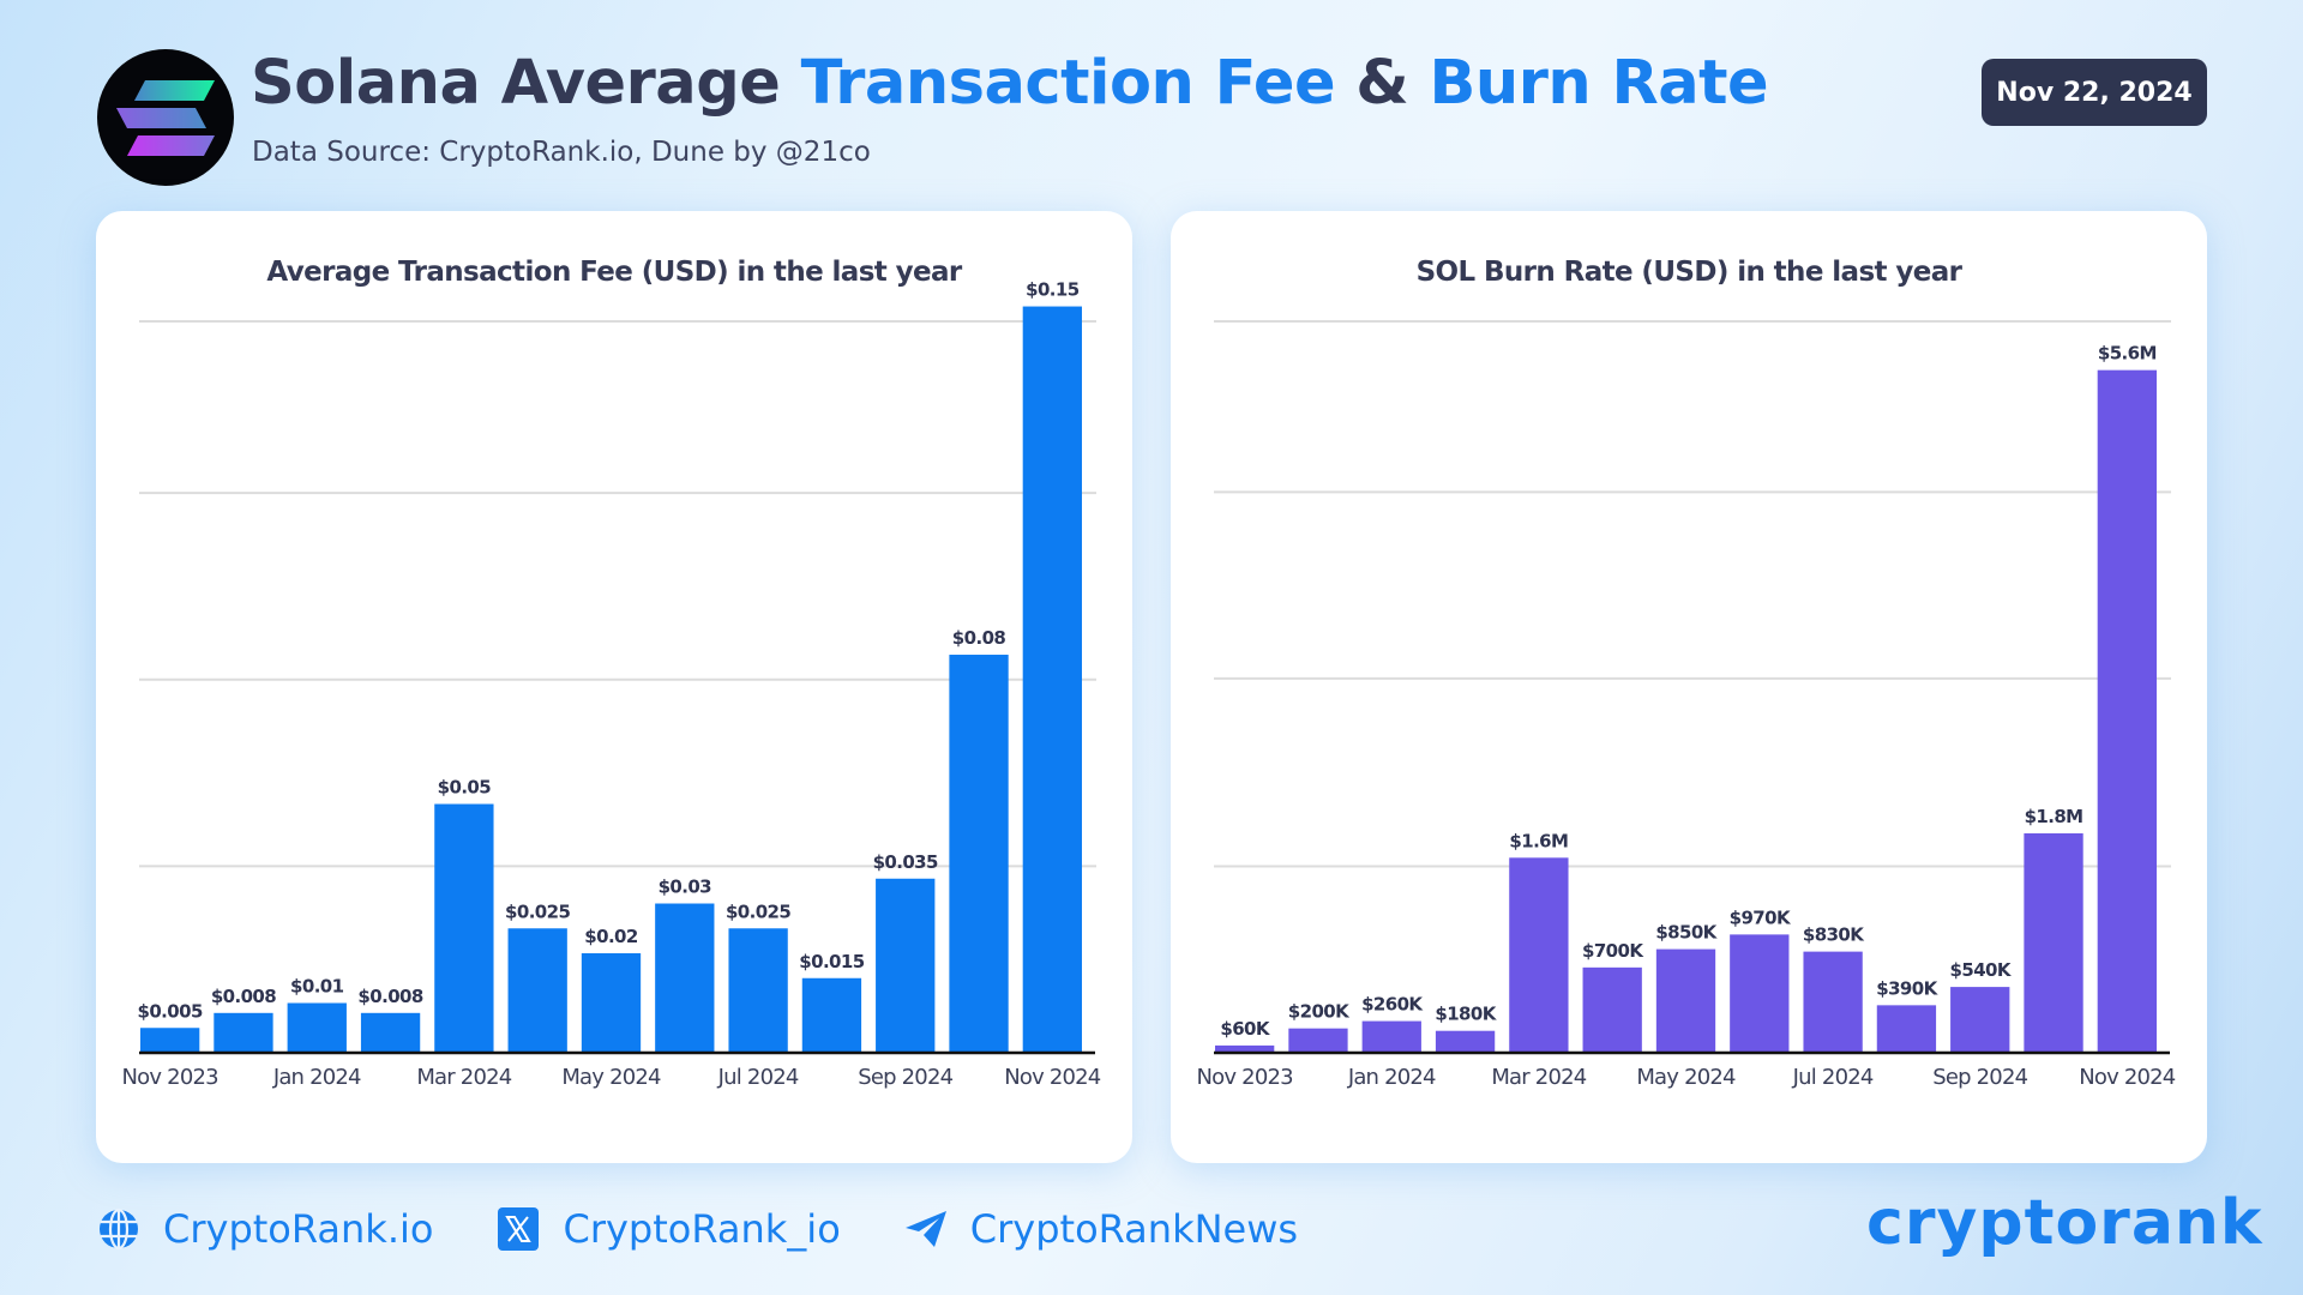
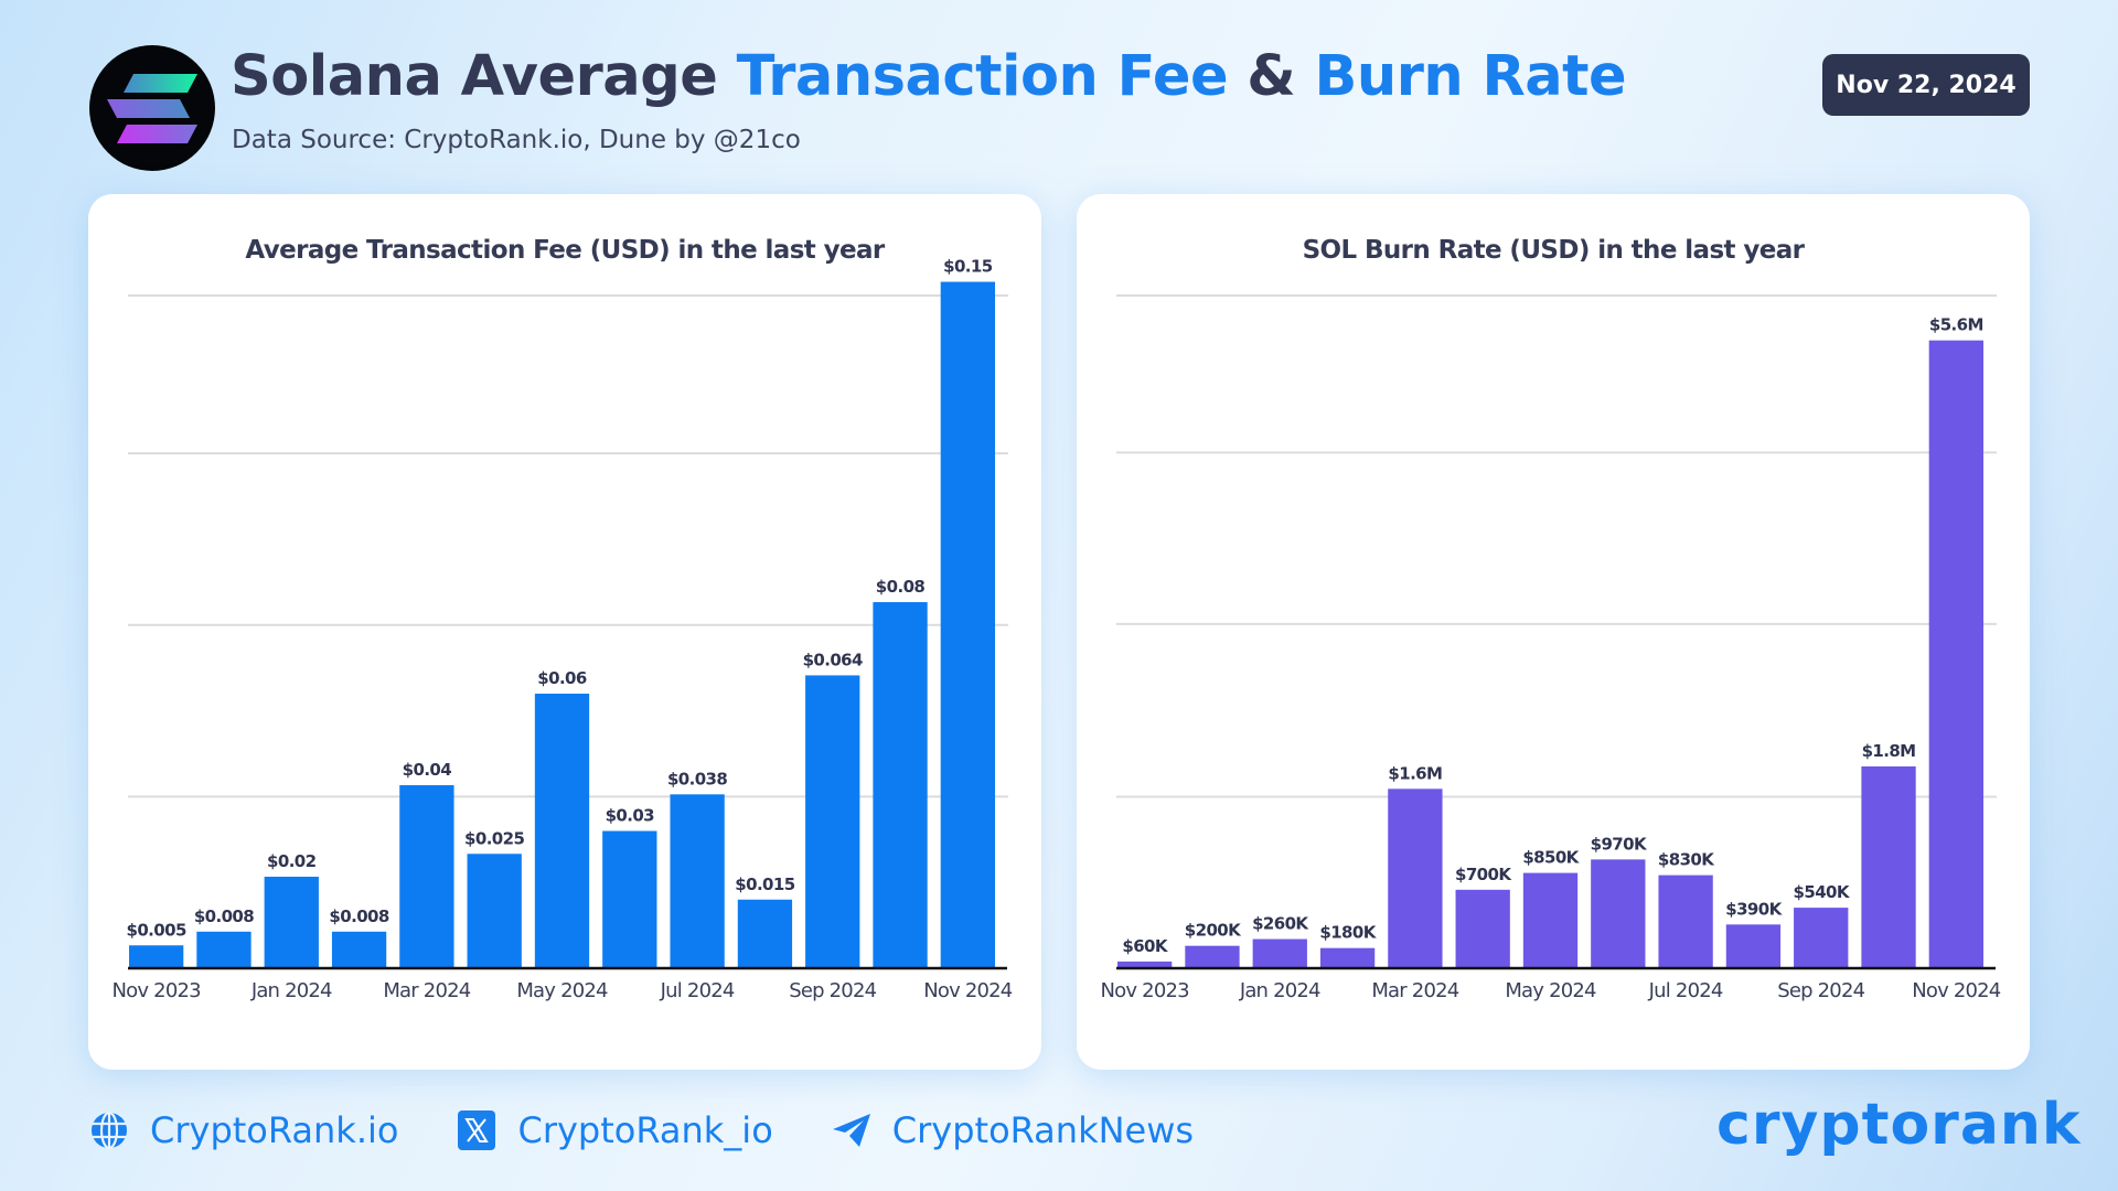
Average Transaction Fee (USD) in the last year/Jan 2024: $0.01 -> $0.02
Average Transaction Fee (USD) in the last year/Mar 2024: $0.05 -> $0.04
Average Transaction Fee (USD) in the last year/May 2024: $0.02 -> $0.06
Average Transaction Fee (USD) in the last year/Jul 2024: $0.025 -> $0.038
Average Transaction Fee (USD) in the last year/Sep 2024: $0.035 -> $0.064
